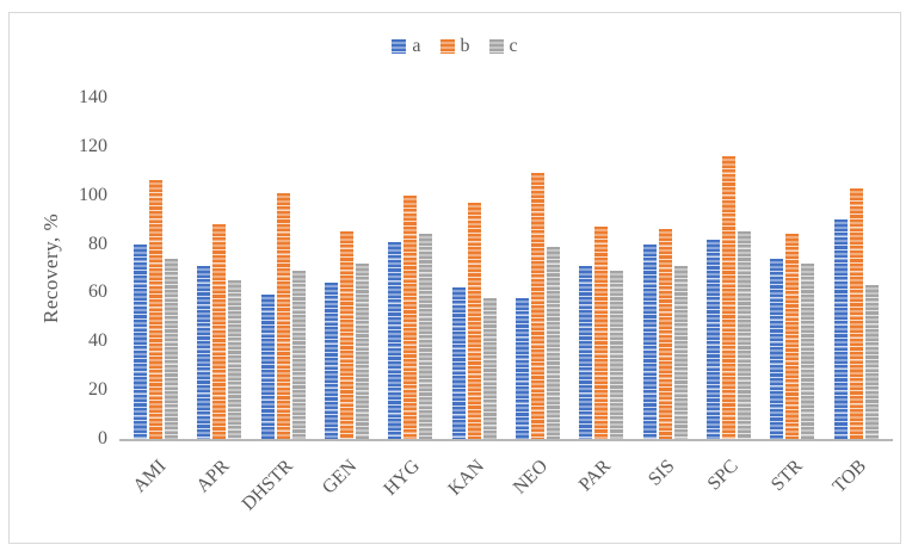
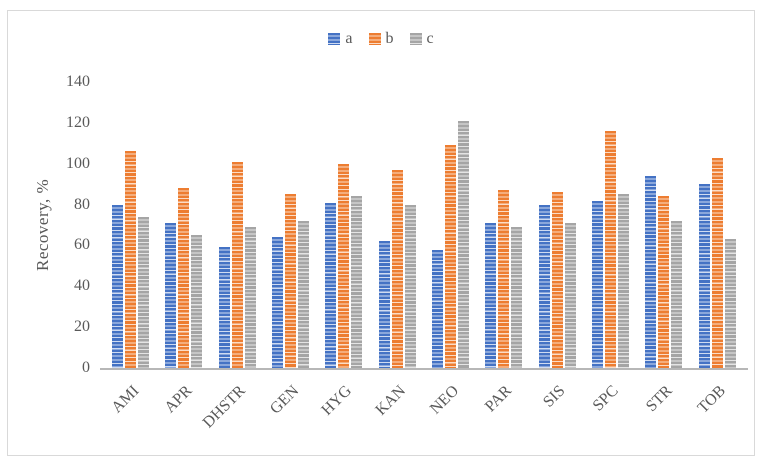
c/KAN: 58 -> 80
c/NEO: 79 -> 121
a/STR: 74 -> 94
